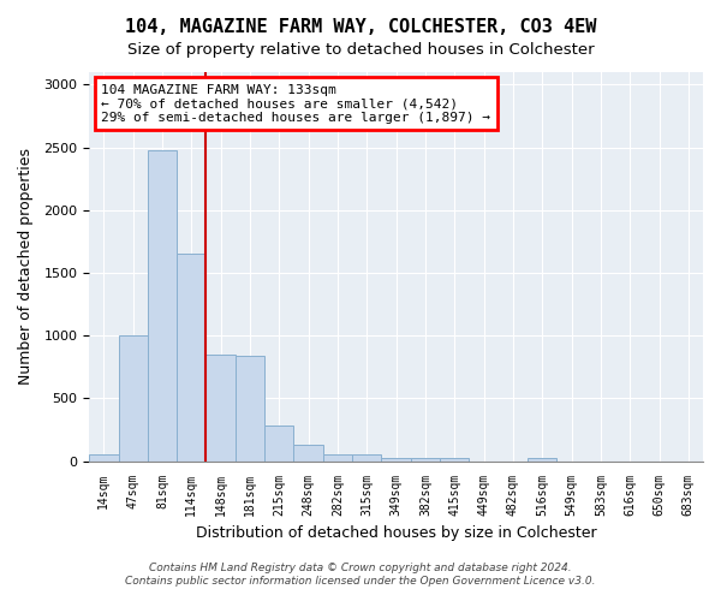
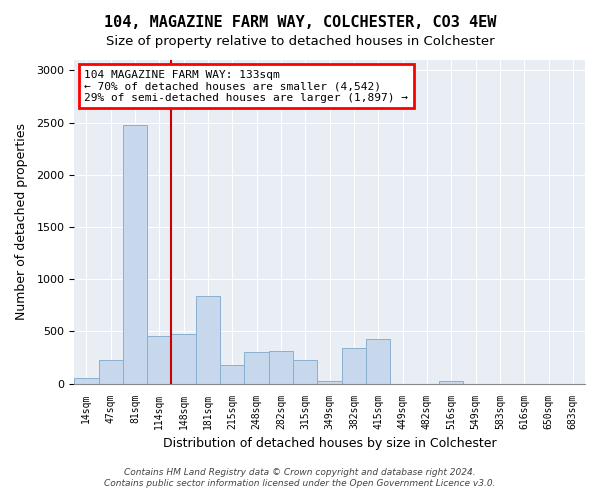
47sqm: 1000 -> 230
114sqm: 1650 -> 460
148sqm: 850 -> 480
215sqm: 280 -> 180
248sqm: 130 -> 300
282sqm: 60 -> 310
315sqm: 50 -> 230
382sqm: 30 -> 340
415sqm: 30 -> 430
